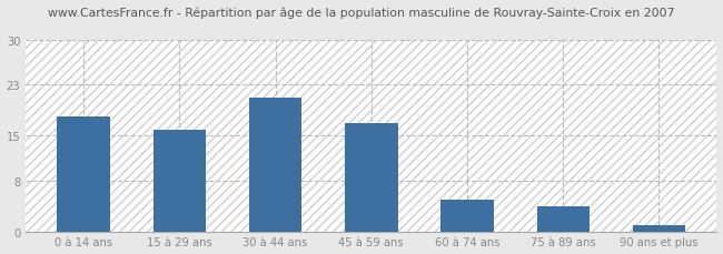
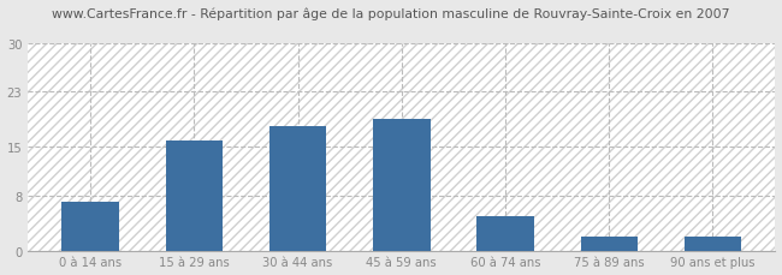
0 à 14 ans: 18 -> 7
30 à 44 ans: 21 -> 18
45 à 59 ans: 17 -> 19
75 à 89 ans: 4 -> 2
90 ans et plus: 1 -> 2
